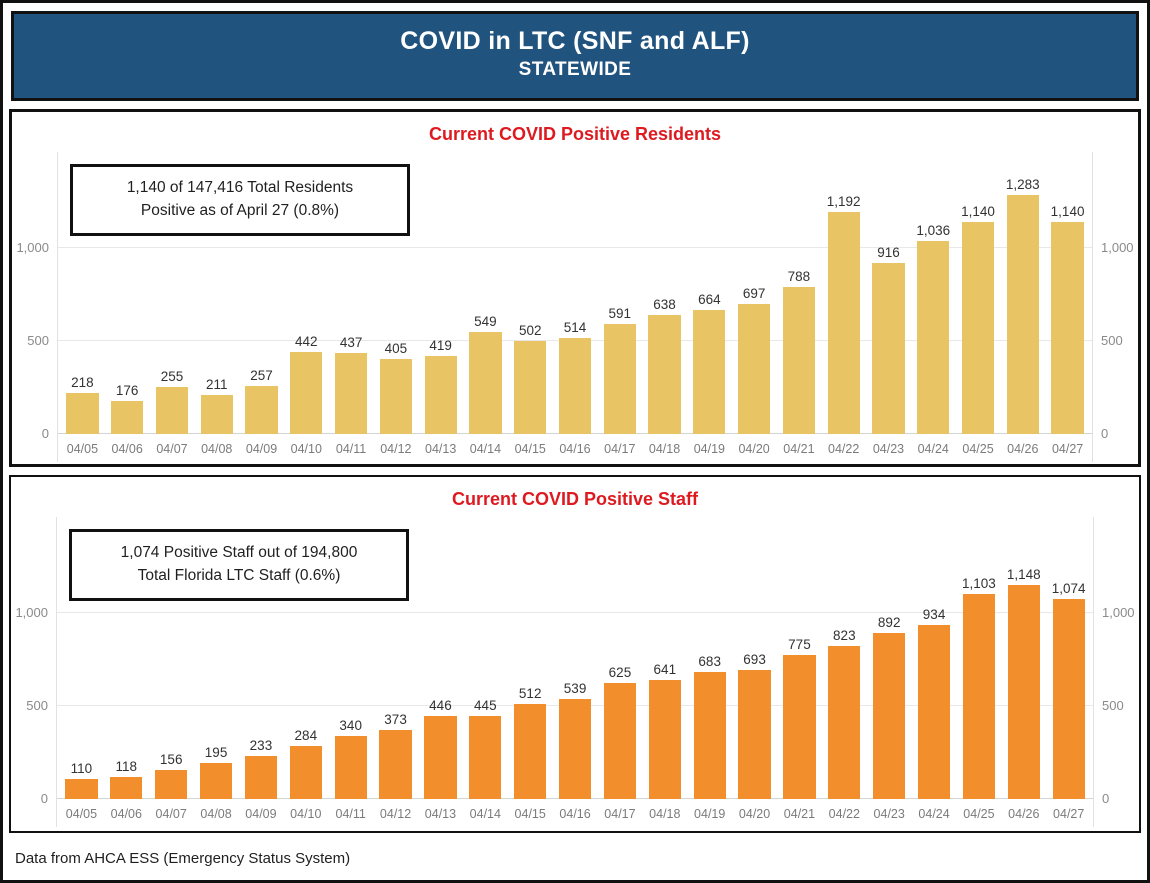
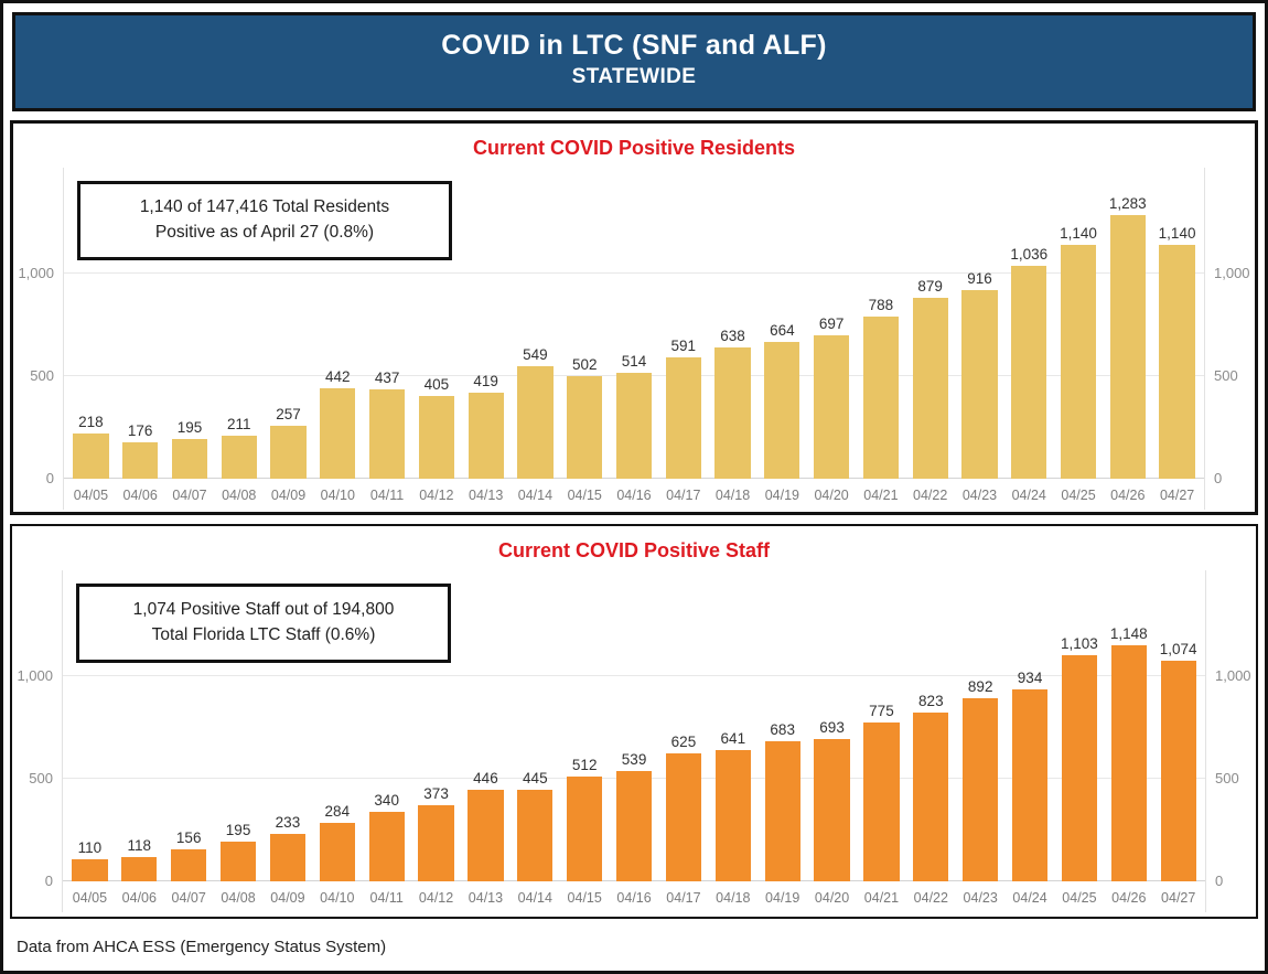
Current COVID Positive Residents/04/07: 255 -> 195
Current COVID Positive Residents/04/22: 1,192 -> 879
